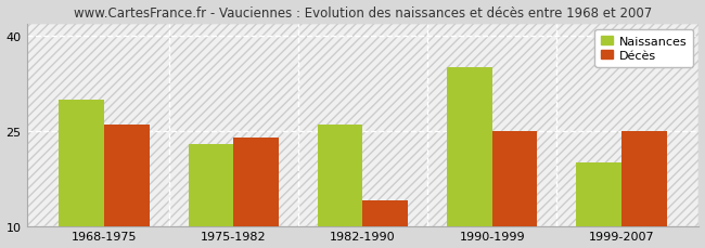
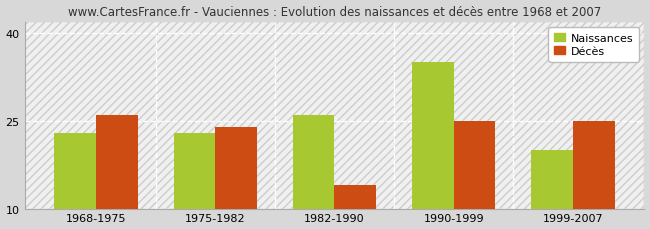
Naissances/1968-1975: 30 -> 23
